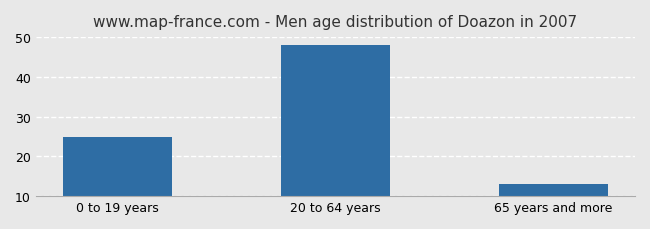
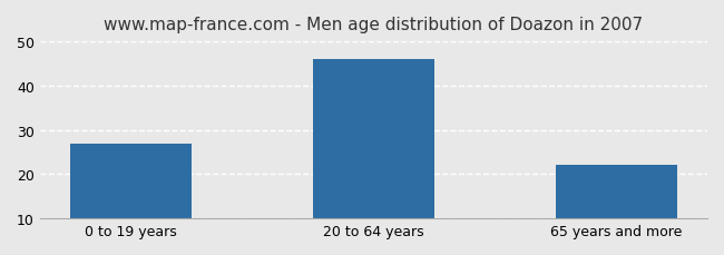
0 to 19 years: 25 -> 27
20 to 64 years: 48 -> 46
65 years and more: 13 -> 22
